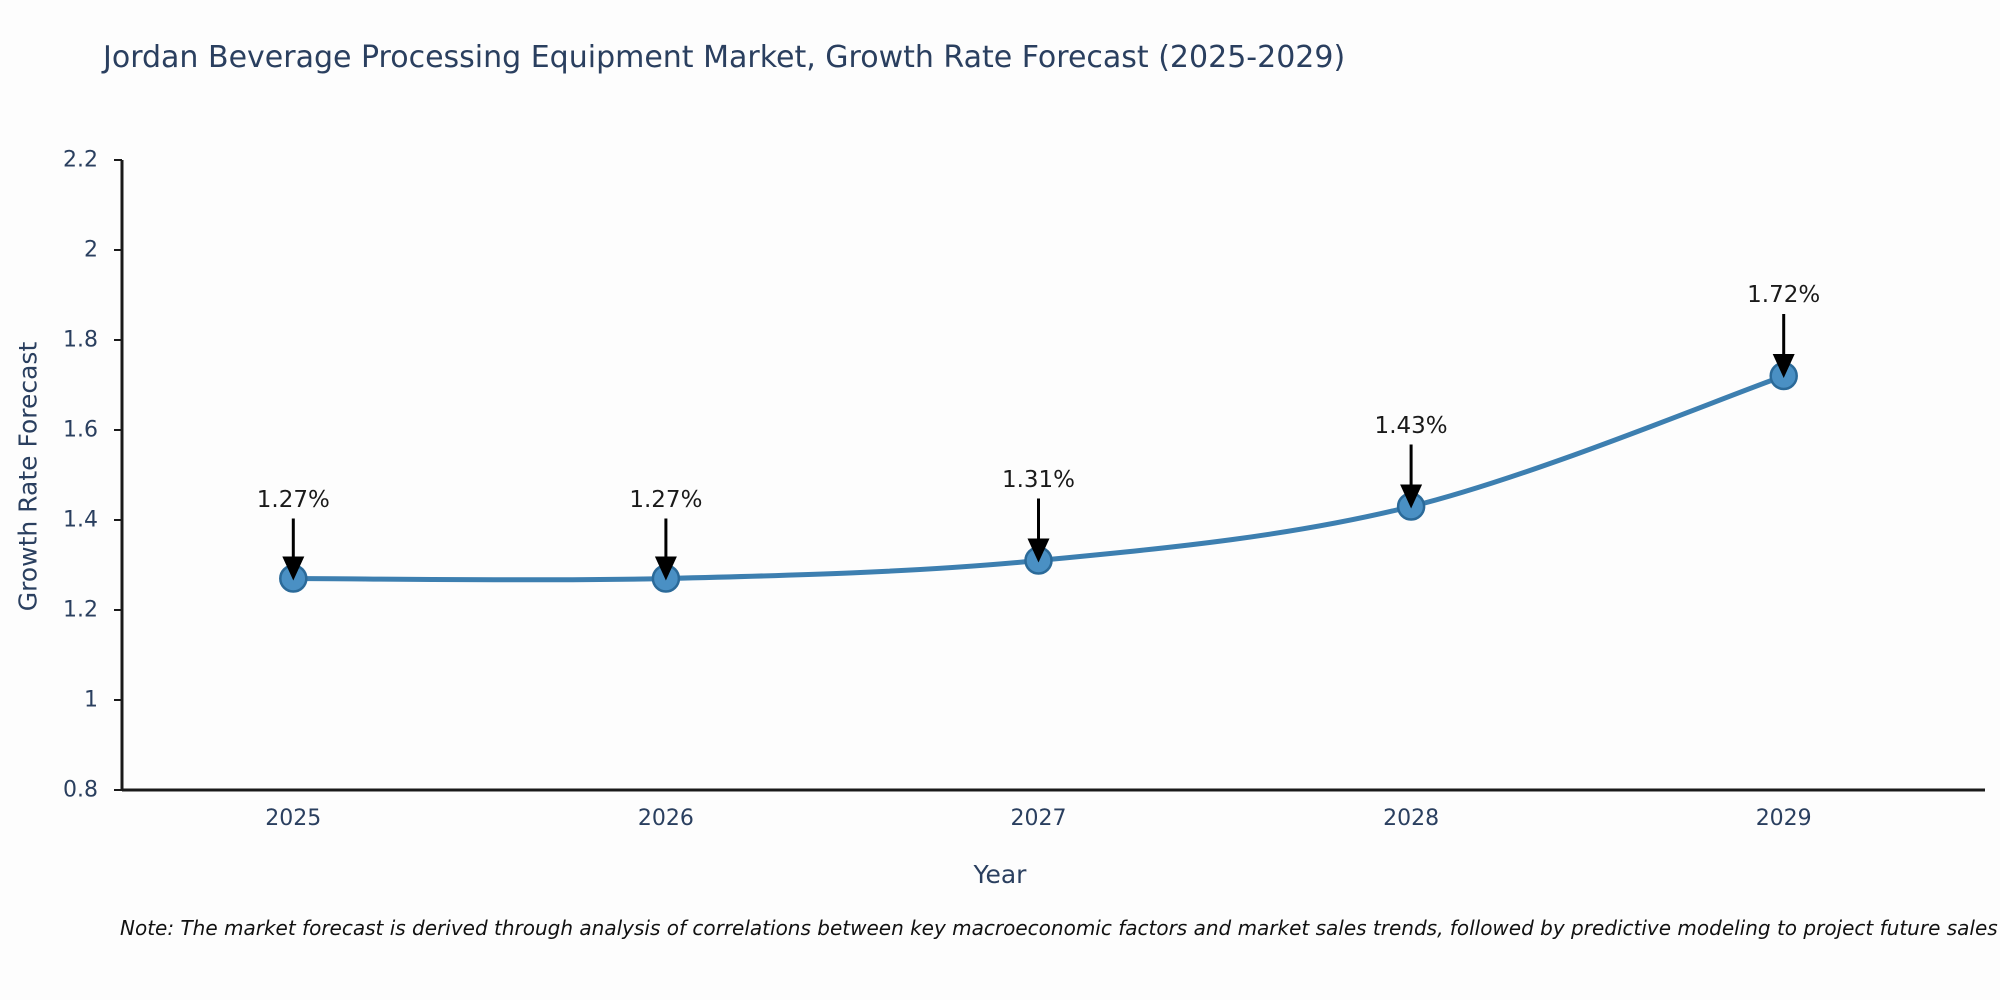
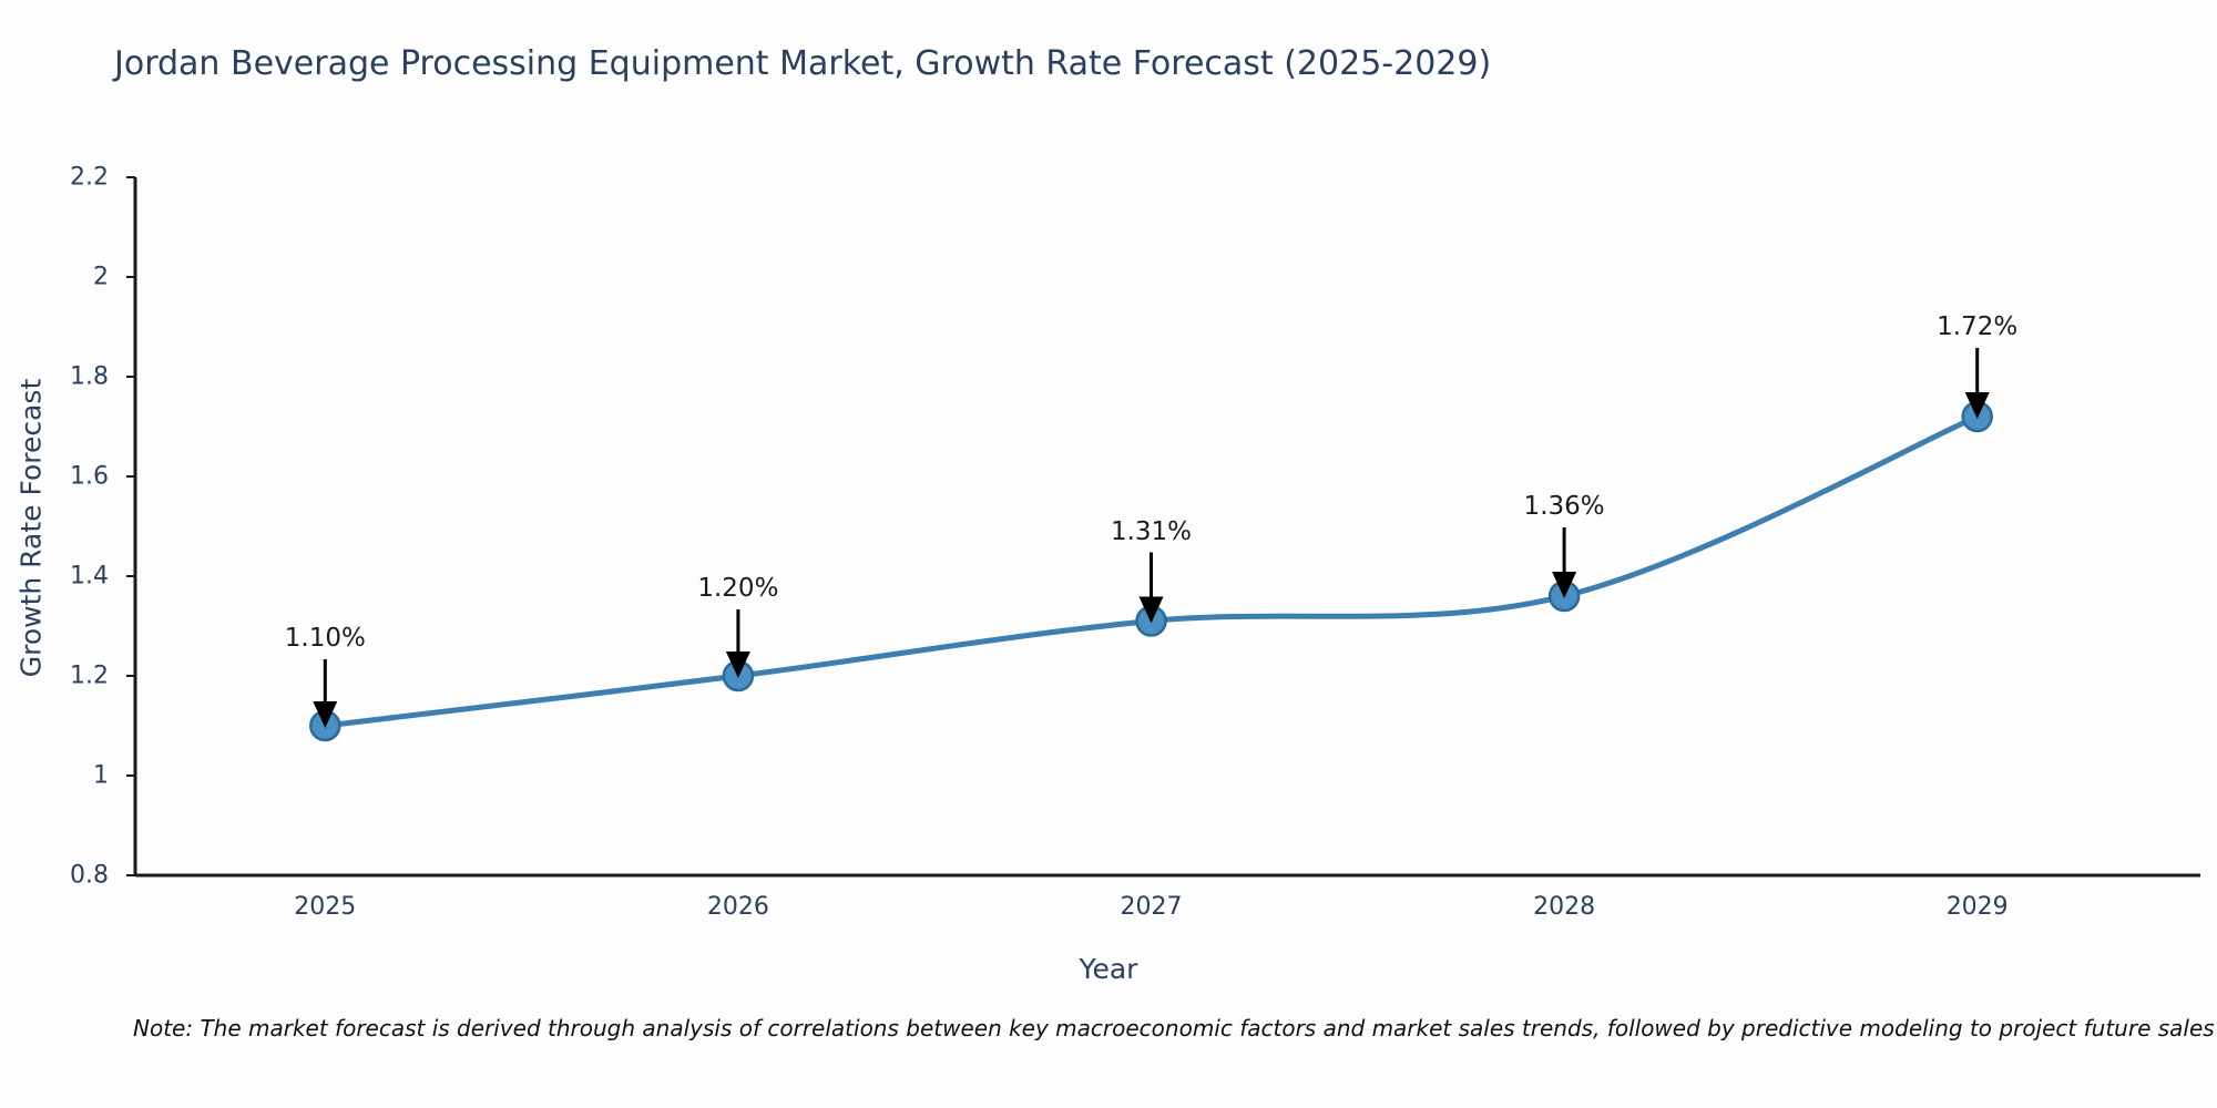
2025: 1.27% -> 1.10%
2026: 1.27% -> 1.20%
2028: 1.43% -> 1.36%
